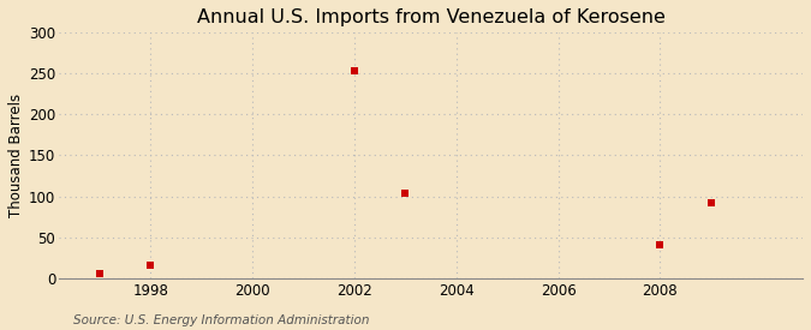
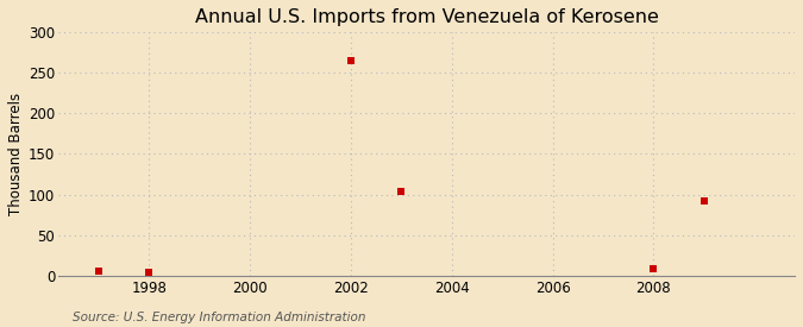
1998: 16 -> 4
2002: 254 -> 265
2008: 40 -> 9
